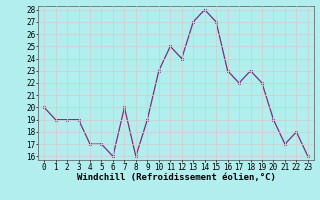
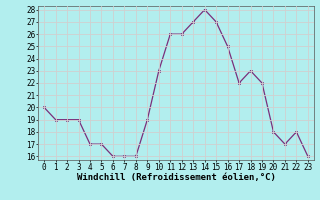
7: 20 -> 16
11: 25 -> 26
12: 24 -> 26
16: 23 -> 25
20: 19 -> 18
